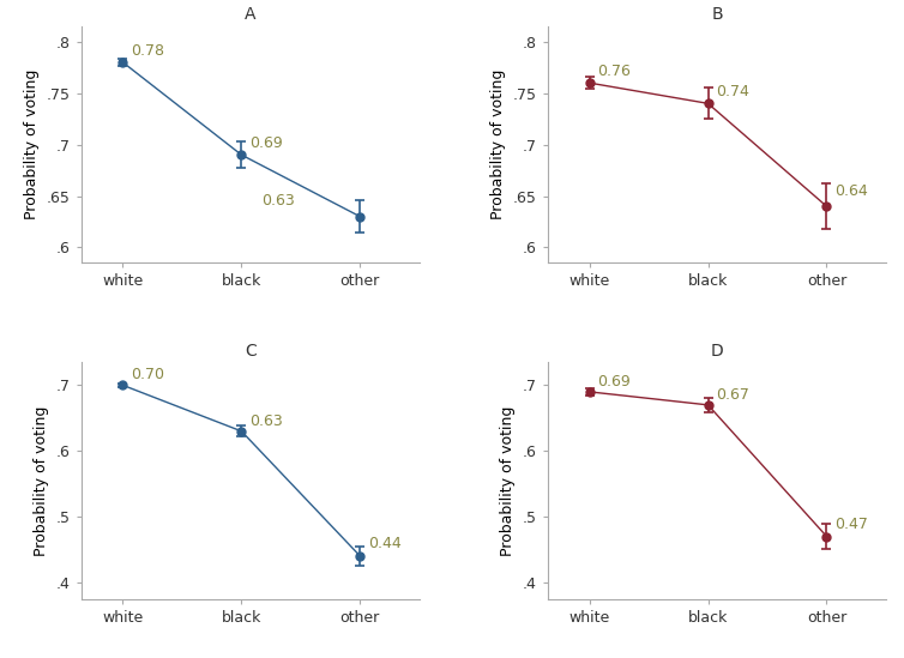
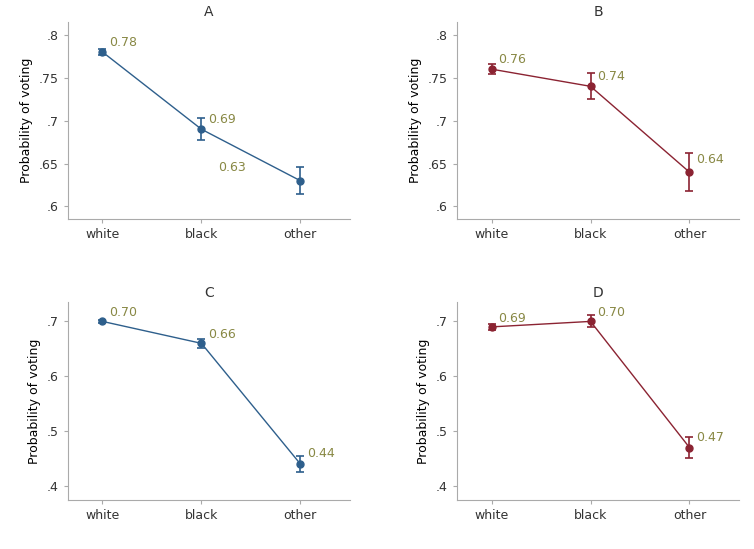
C/black: 0.63 -> 0.66
D/black: 0.67 -> 0.70
